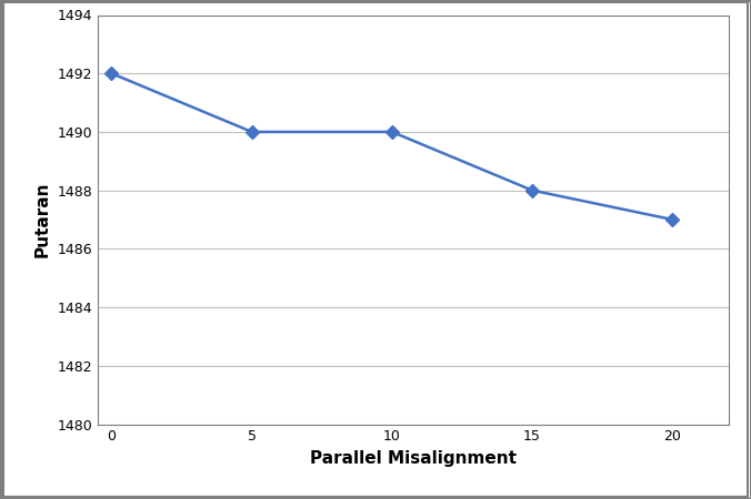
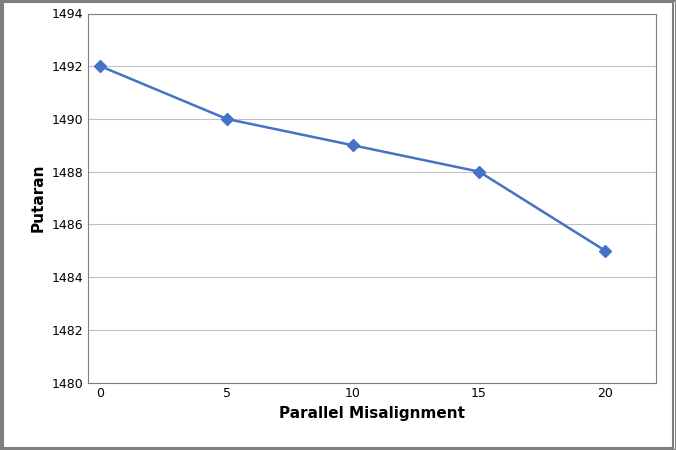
10: 1490 -> 1489
20: 1487 -> 1485
